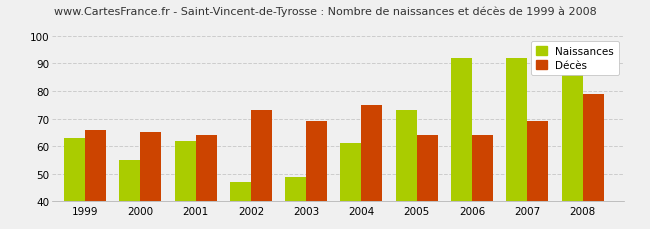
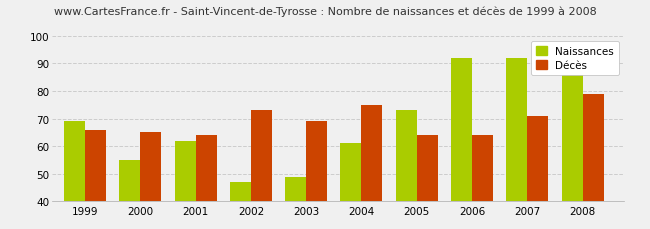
Naissances/1999: 63 -> 69
Décès/2007: 69 -> 71
